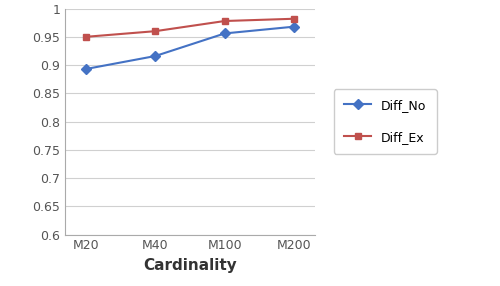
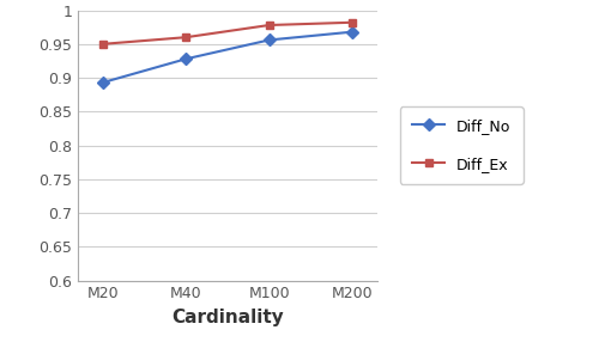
Diff_No/M40: 0.916 -> 0.928
